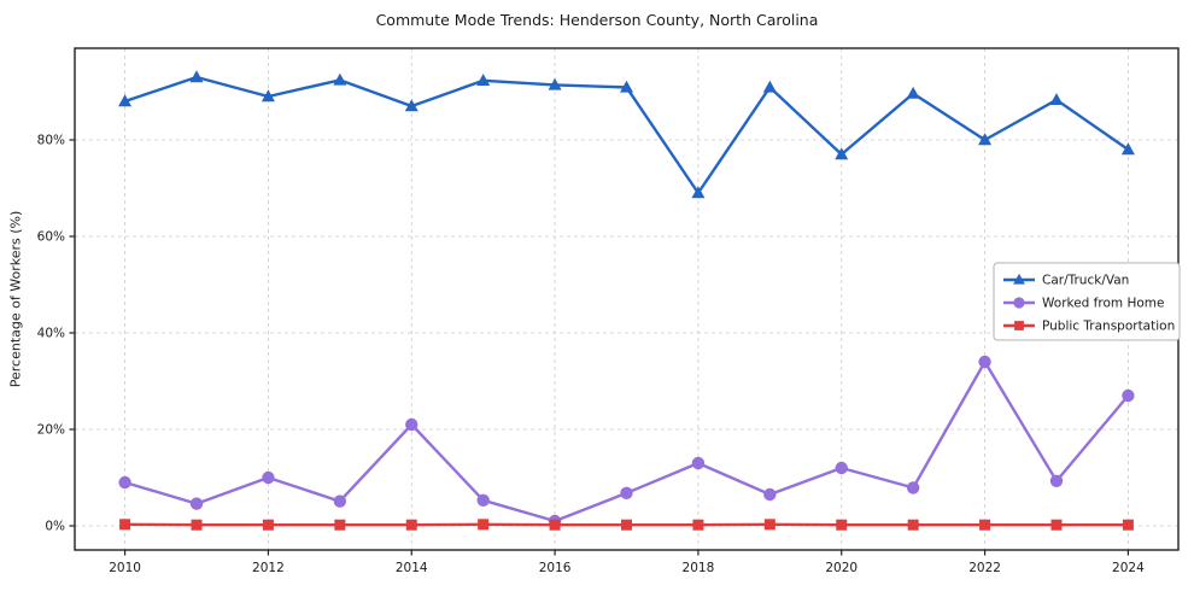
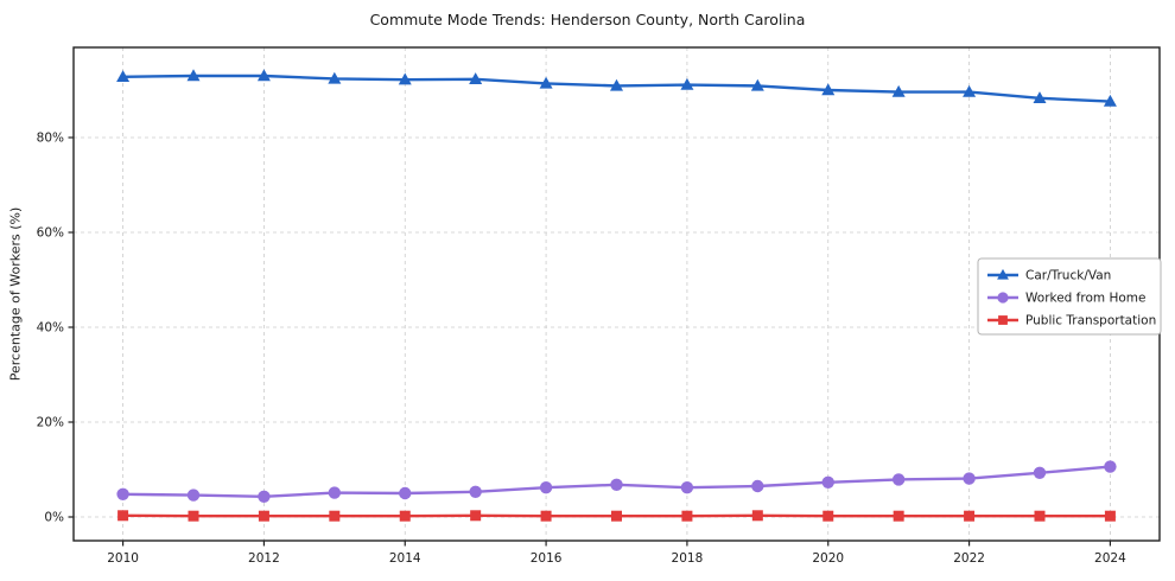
Car/Truck/Van/2010: 88% -> 93%
Worked from Home/2010: 9% -> 5%
Car/Truck/Van/2012: 89% -> 93%
Worked from Home/2012: 10% -> 4%
Car/Truck/Van/2014: 87% -> 92%
Worked from Home/2014: 21% -> 5%
Worked from Home/2016: 1% -> 6%
Car/Truck/Van/2018: 69% -> 91%
Worked from Home/2018: 13% -> 6%
Car/Truck/Van/2020: 77% -> 90%
Worked from Home/2020: 12% -> 7%
Car/Truck/Van/2022: 80% -> 90%
Worked from Home/2022: 34% -> 8%
Car/Truck/Van/2024: 78% -> 88%
Worked from Home/2024: 27% -> 11%
